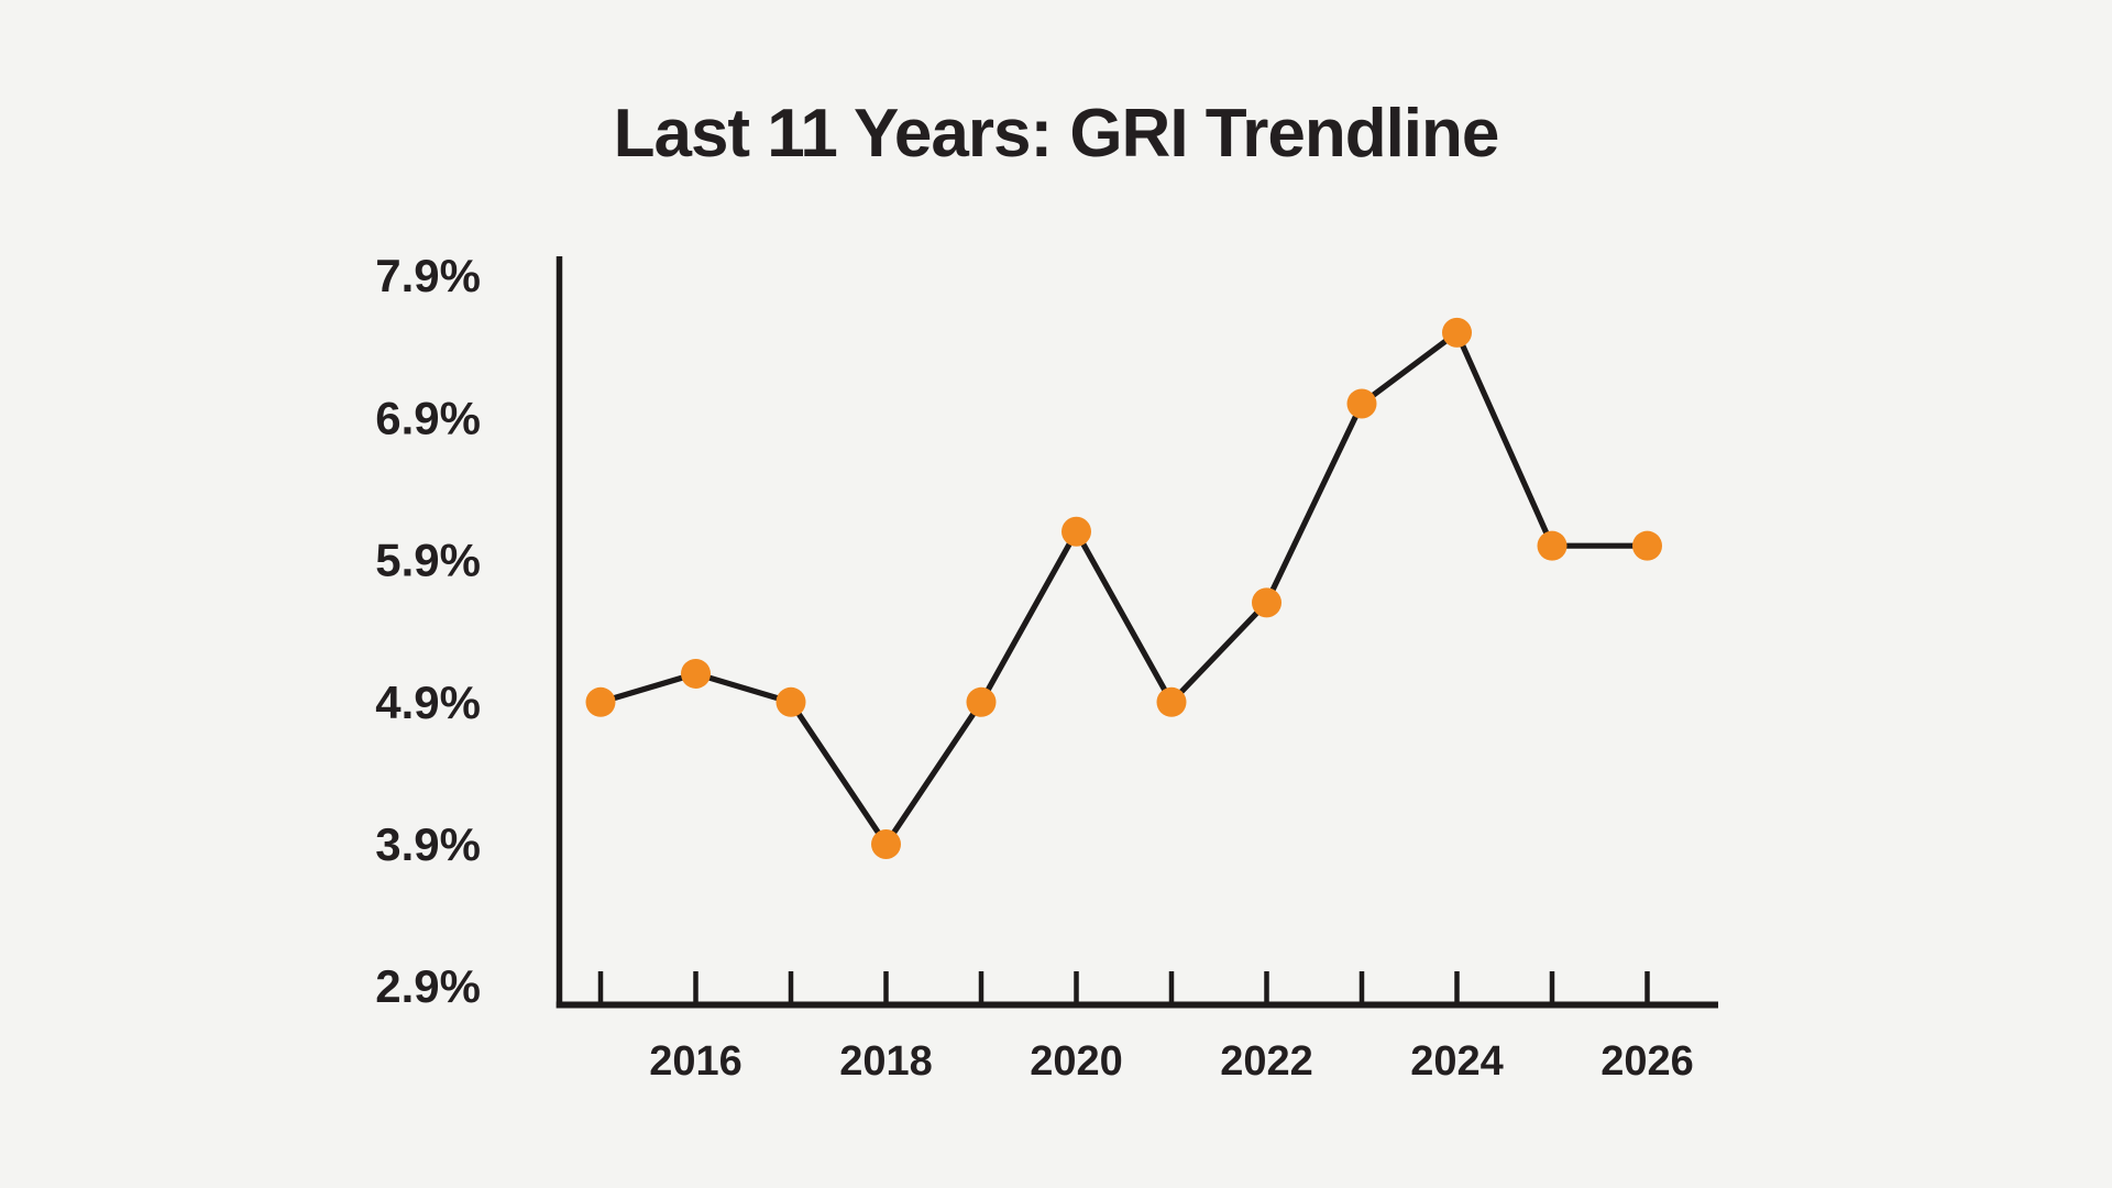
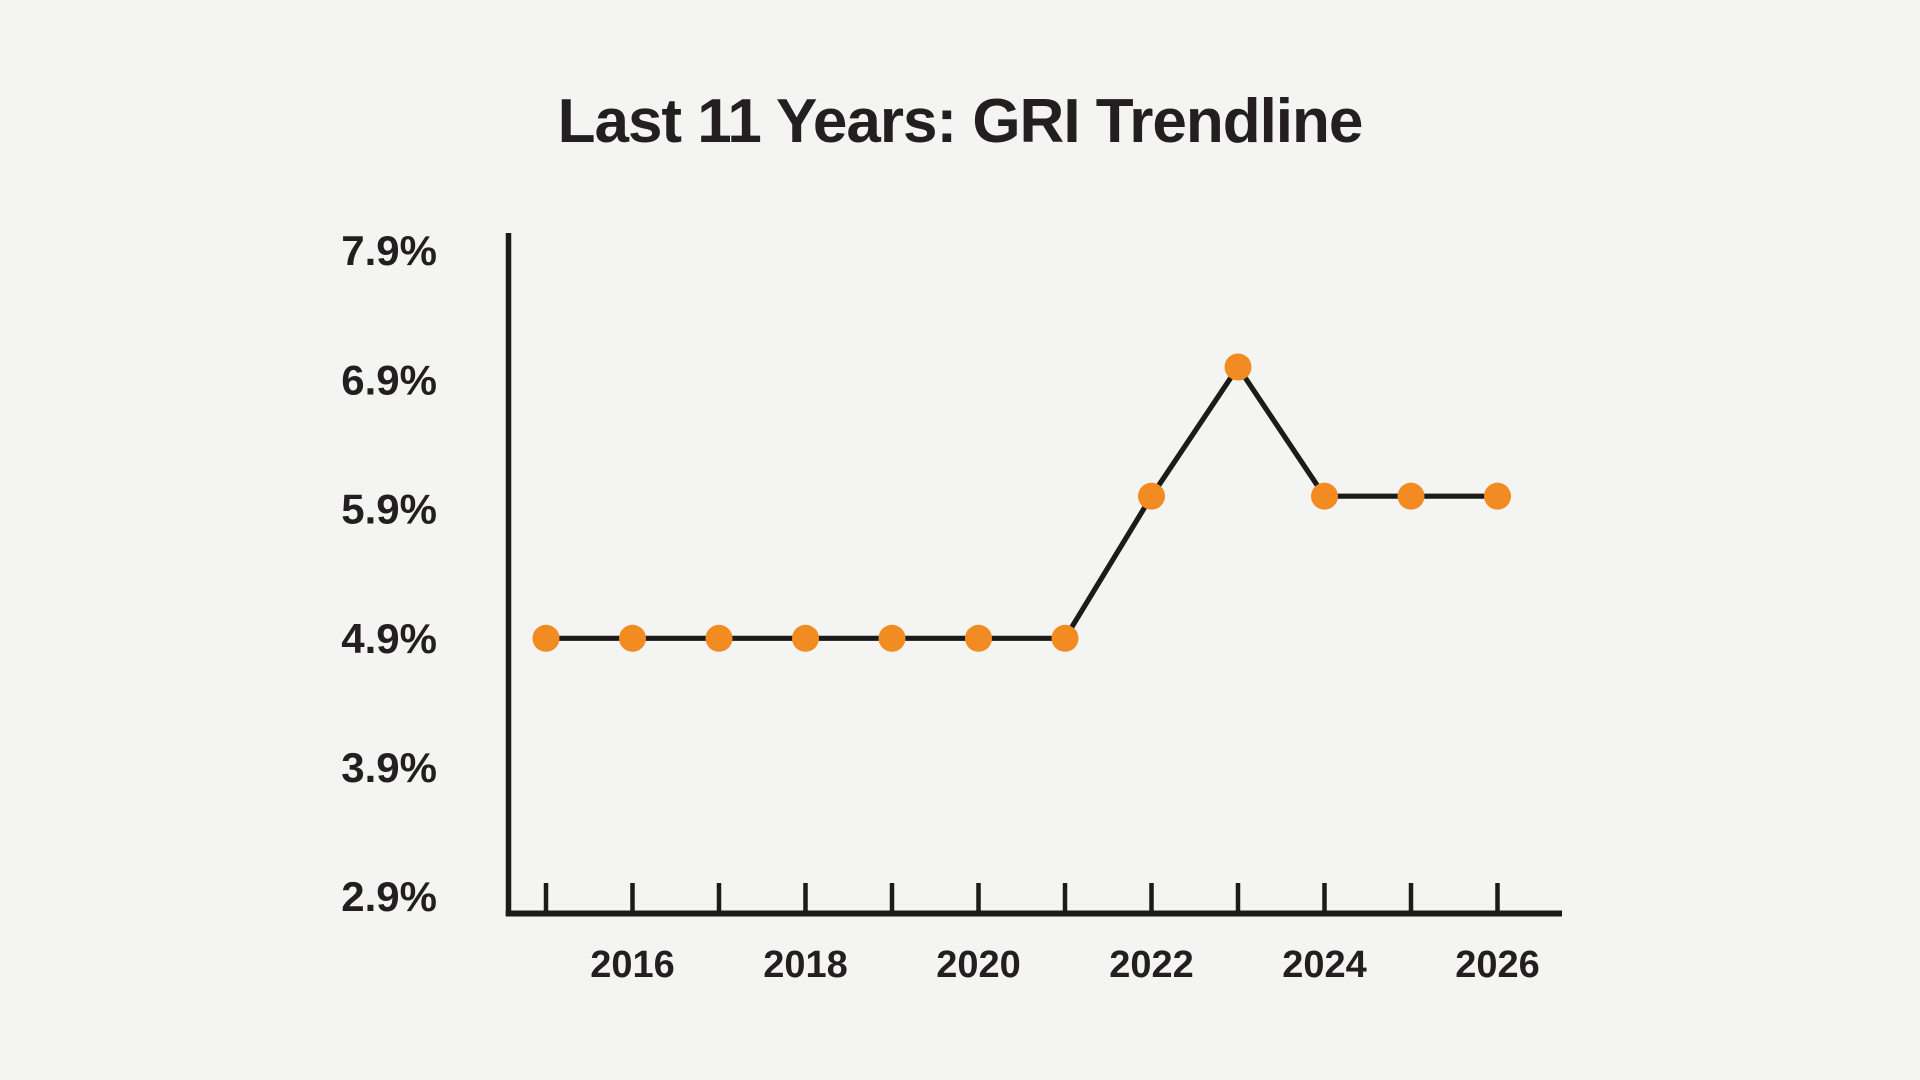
2016: 5.1% -> 4.9%
2018: 3.9% -> 4.9%
2020: 6.1% -> 4.9%
2022: 5.6% -> 6.0%
2024: 7.5% -> 6.0%
